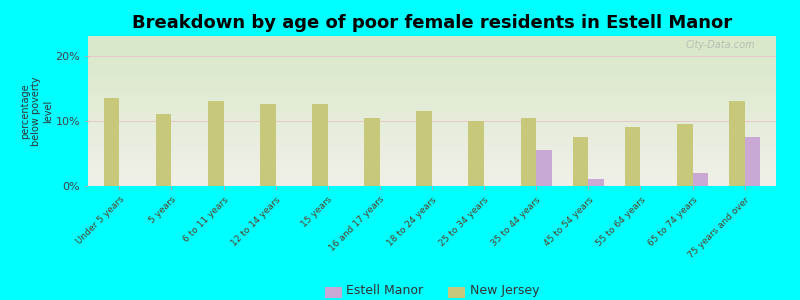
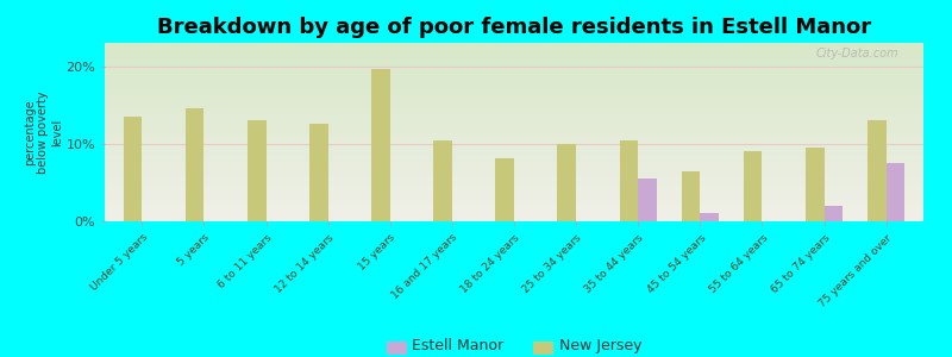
New Jersey/5 years: 11.0% -> 14.6%
New Jersey/15 years: 12.5% -> 19.6%
New Jersey/18 to 24 years: 11.5% -> 8.2%
New Jersey/45 to 54 years: 7.5% -> 6.4%
